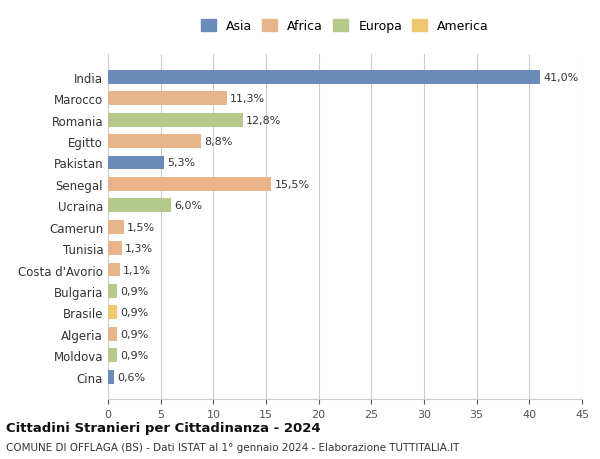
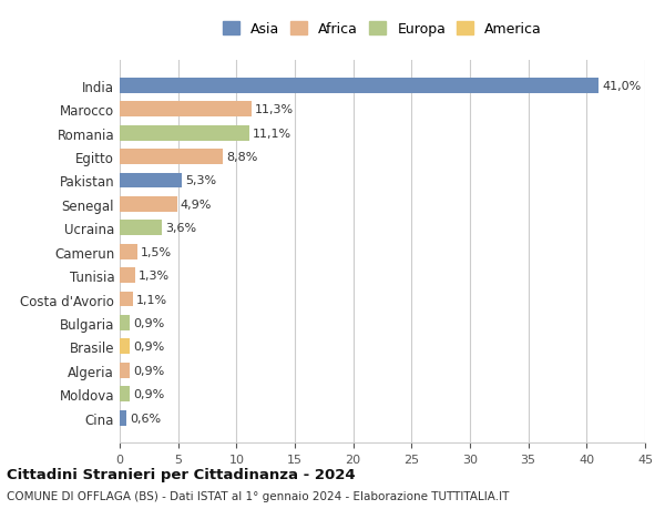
Romania: 12,8% -> 11,1%
Senegal: 15,5% -> 4,9%
Ucraina: 6,0% -> 3,6%
